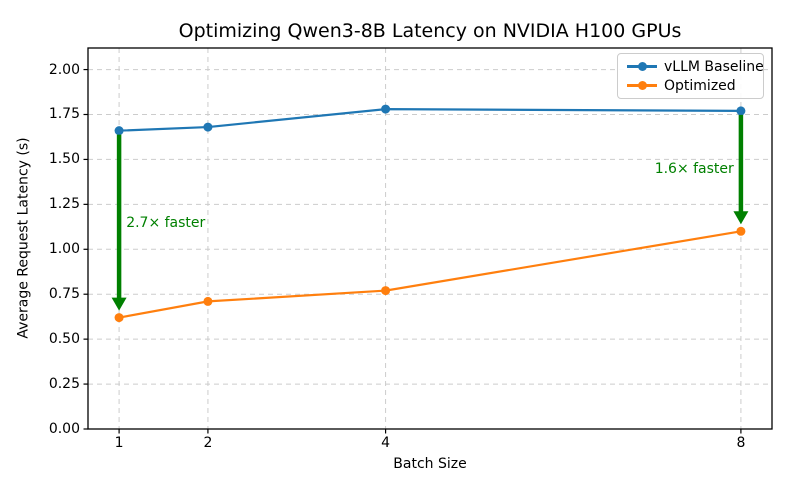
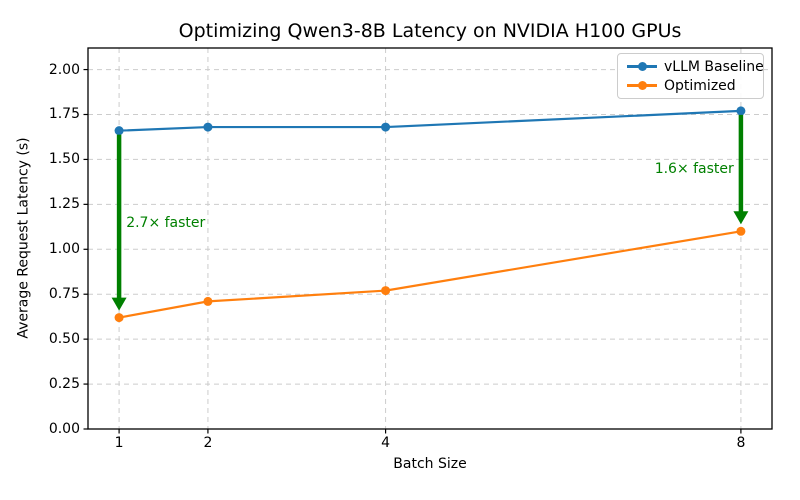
vLLM Baseline/4: 1.78 -> 1.68
